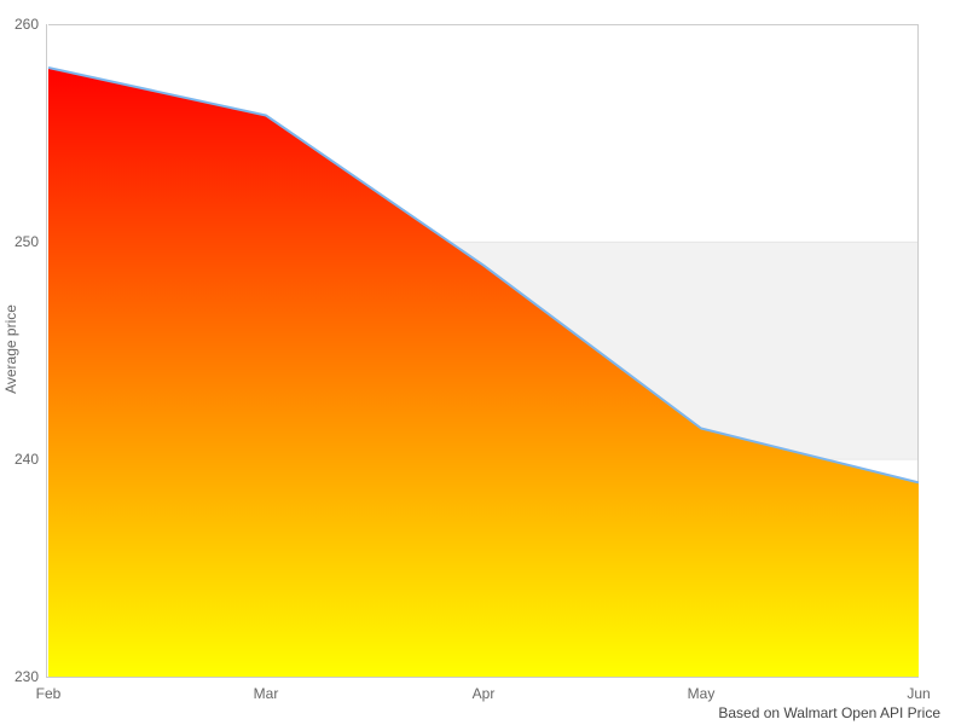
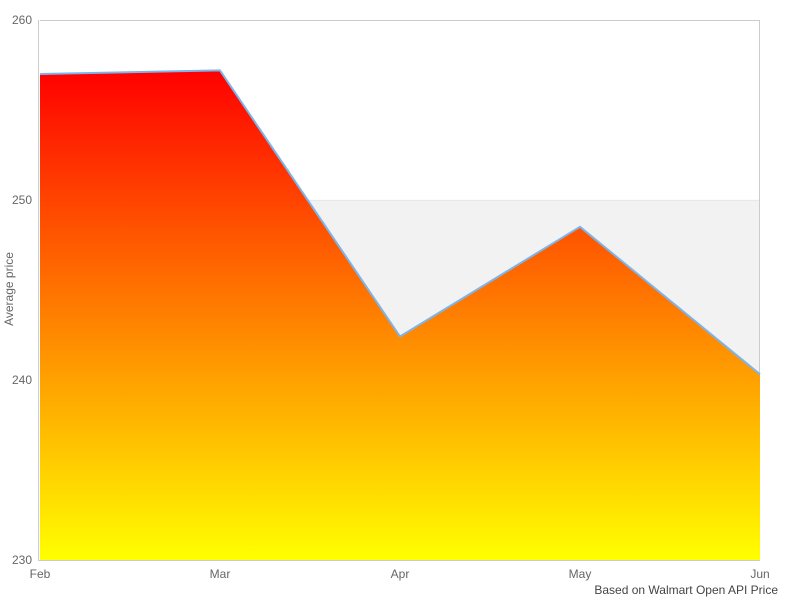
Feb: 258.0 -> 257.0
Mar: 255.8 -> 257.2
Apr: 248.9 -> 242.4
May: 241.4 -> 248.5
Jun: 238.9 -> 240.3
